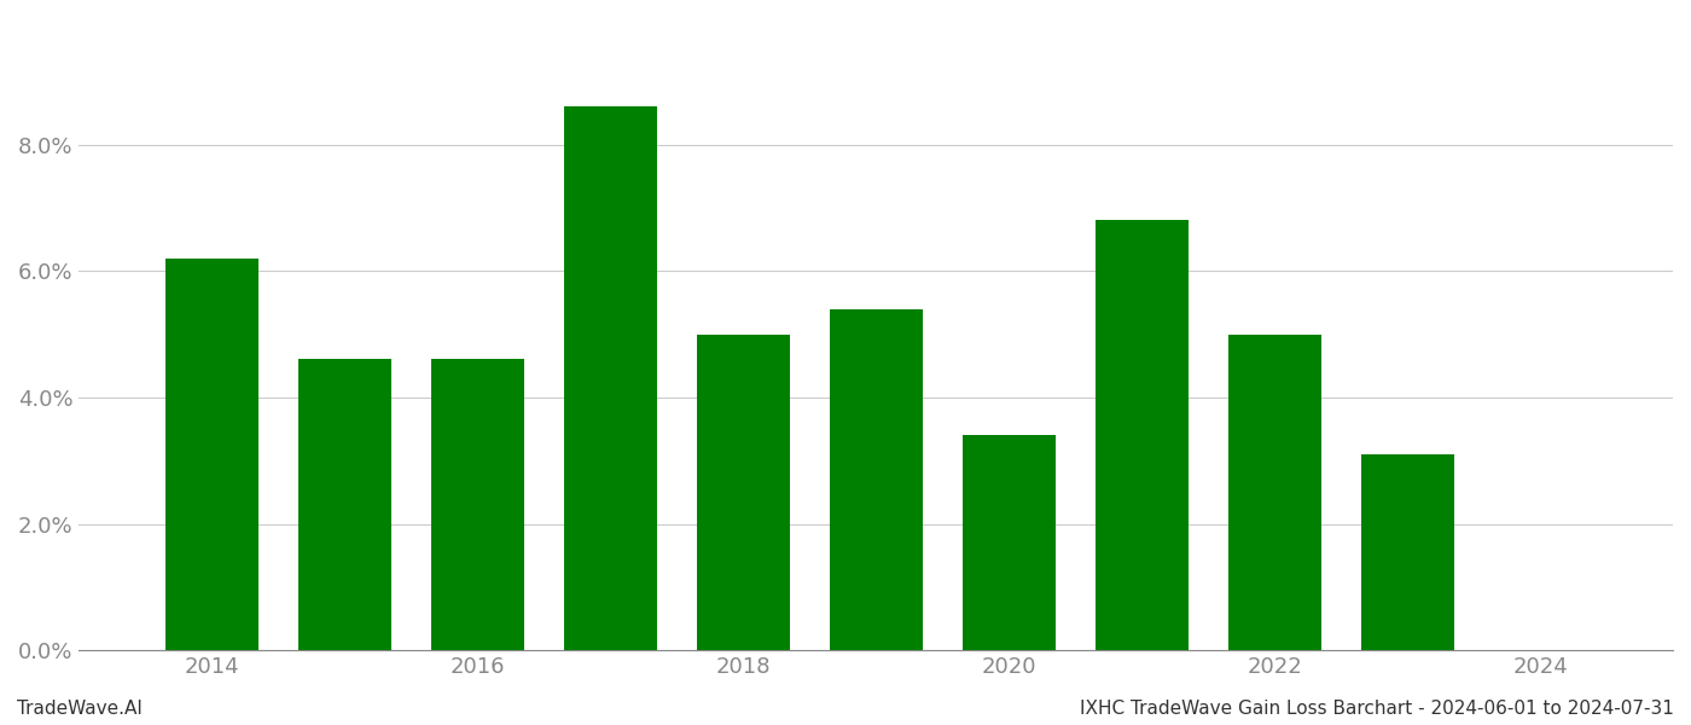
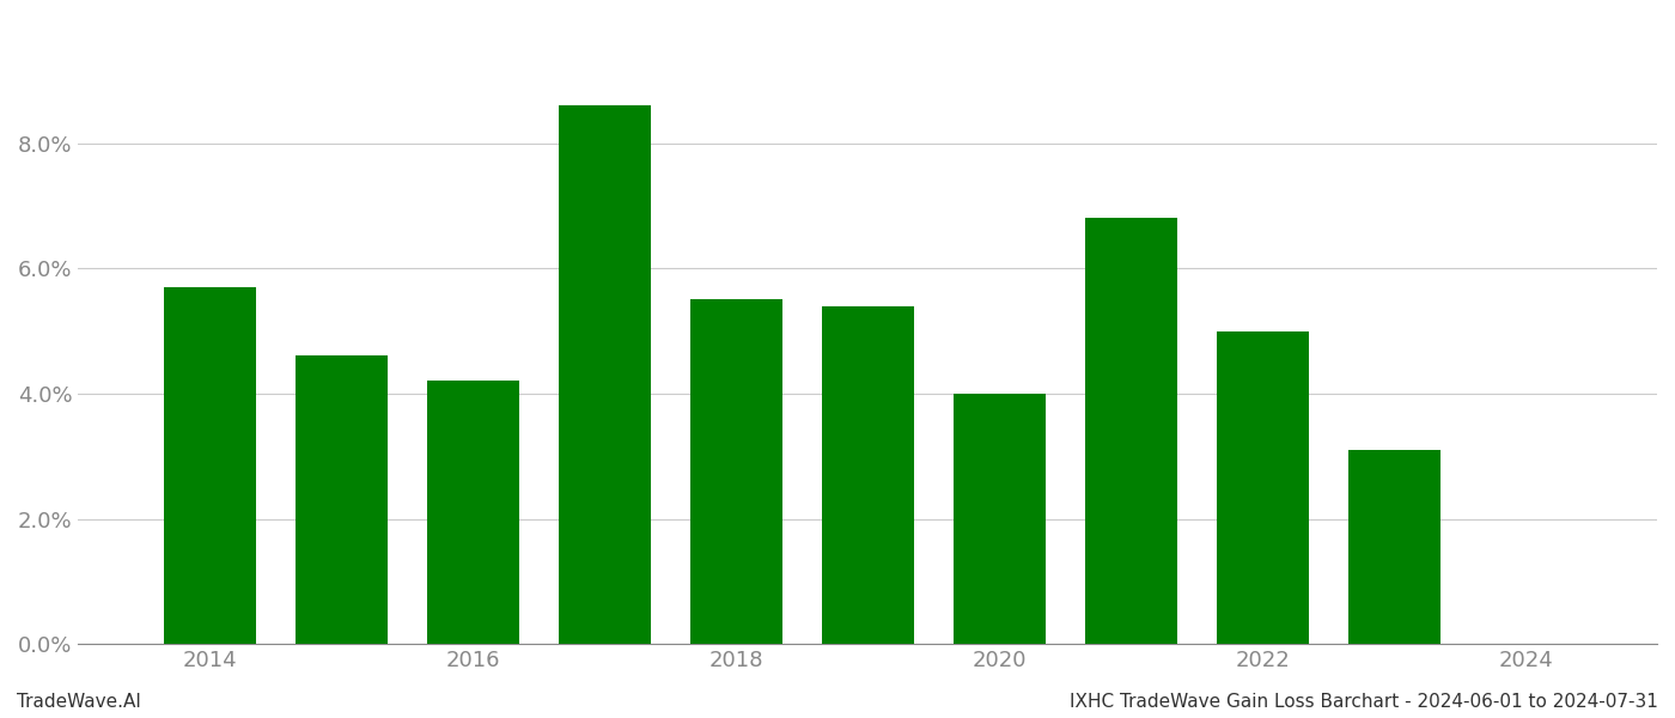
2014: 6.2% -> 5.7%
2016: 4.6% -> 4.2%
2018: 5.0% -> 5.5%
2020: 3.4% -> 4.0%
